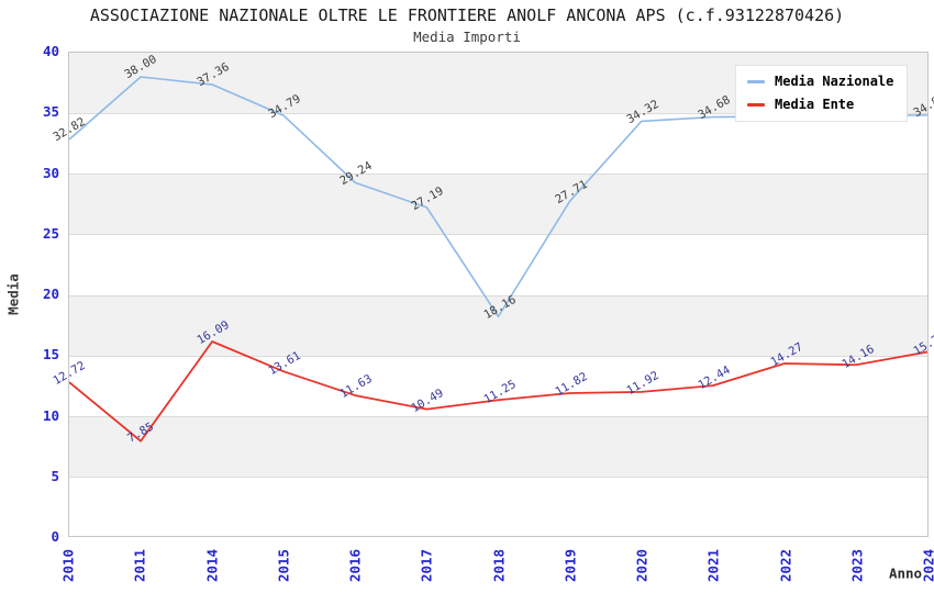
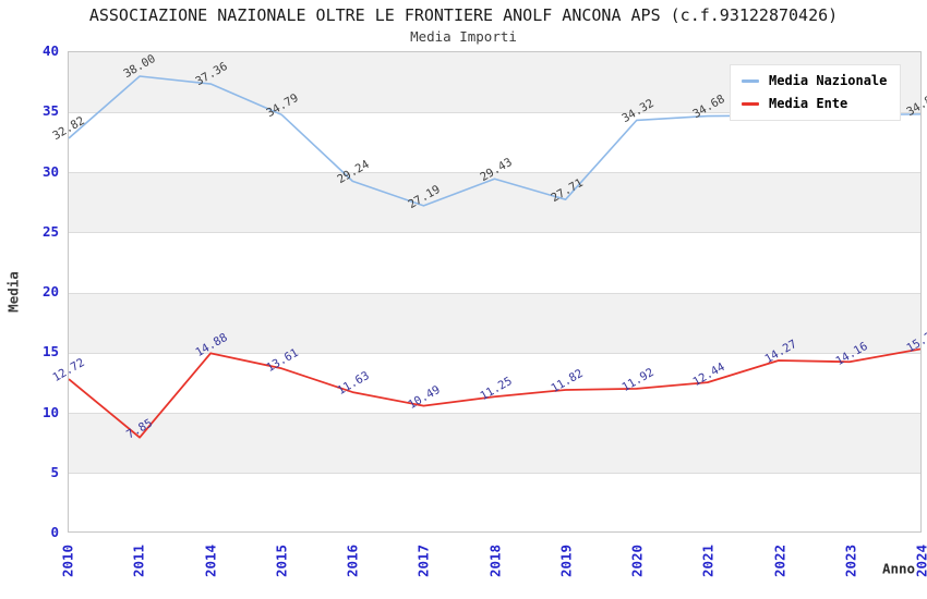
Media Ente/2014: 16.09 -> 14.88
Media Nazionale/2018: 18.16 -> 29.43
